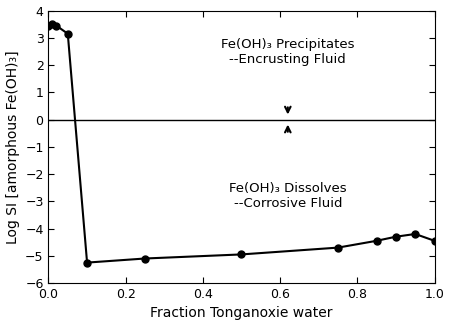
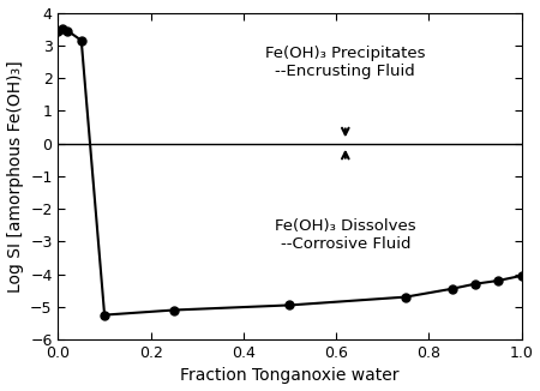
1.0: -4.45 -> -4.05
